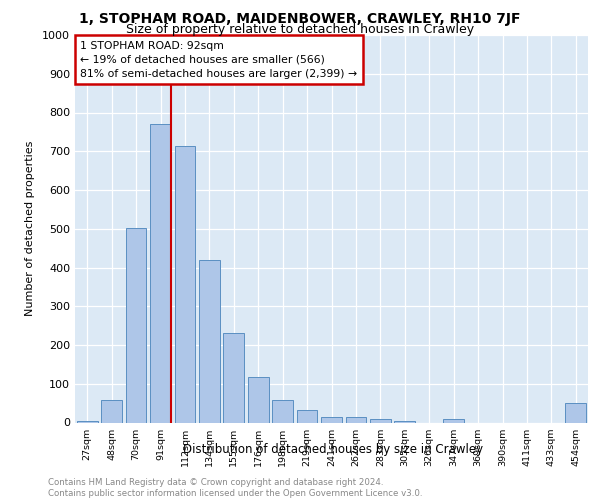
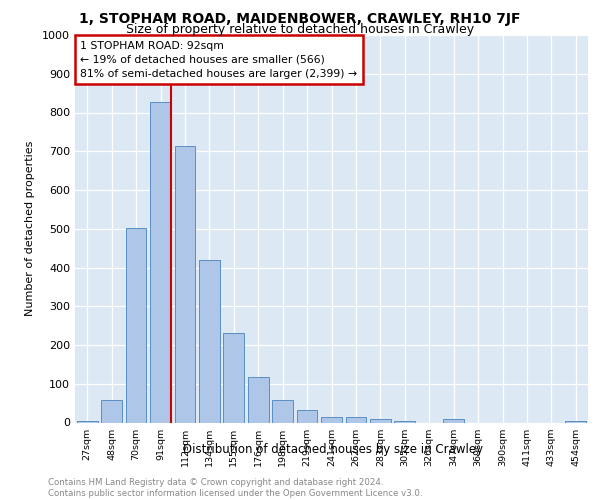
91sqm: 770 -> 828
454sqm: 50 -> 5
